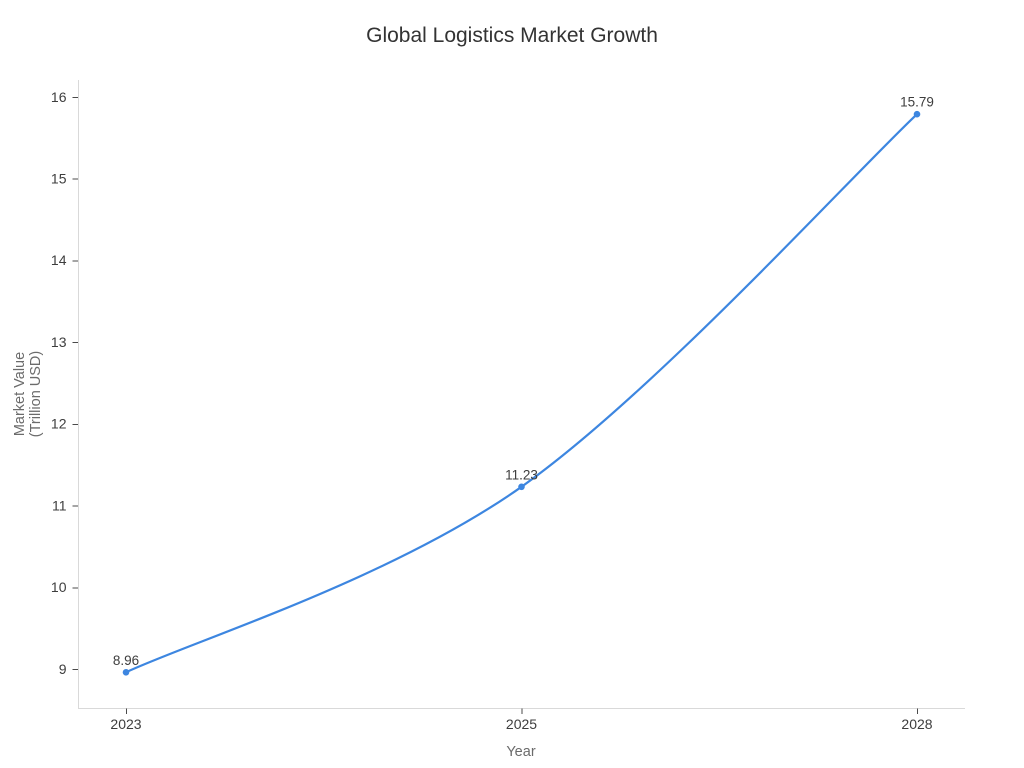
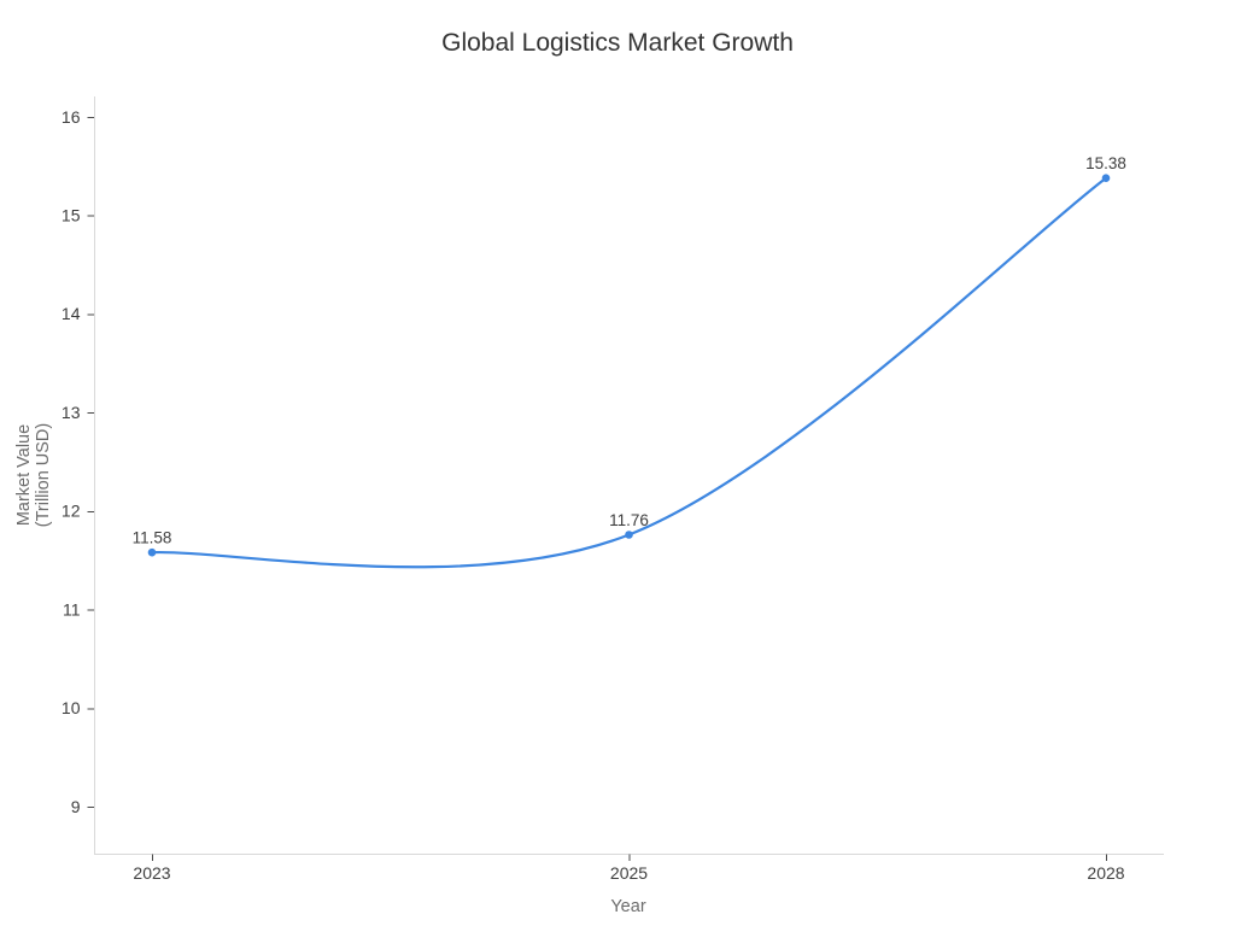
2023: 8.96 -> 11.58
2025: 11.23 -> 11.76
2028: 15.79 -> 15.38
